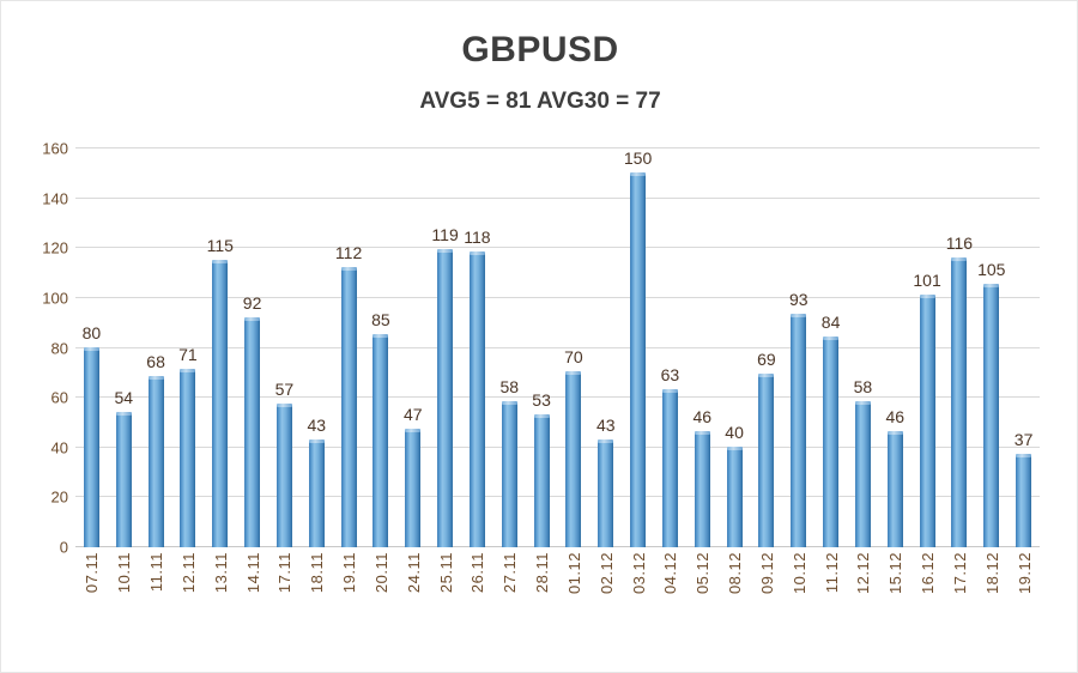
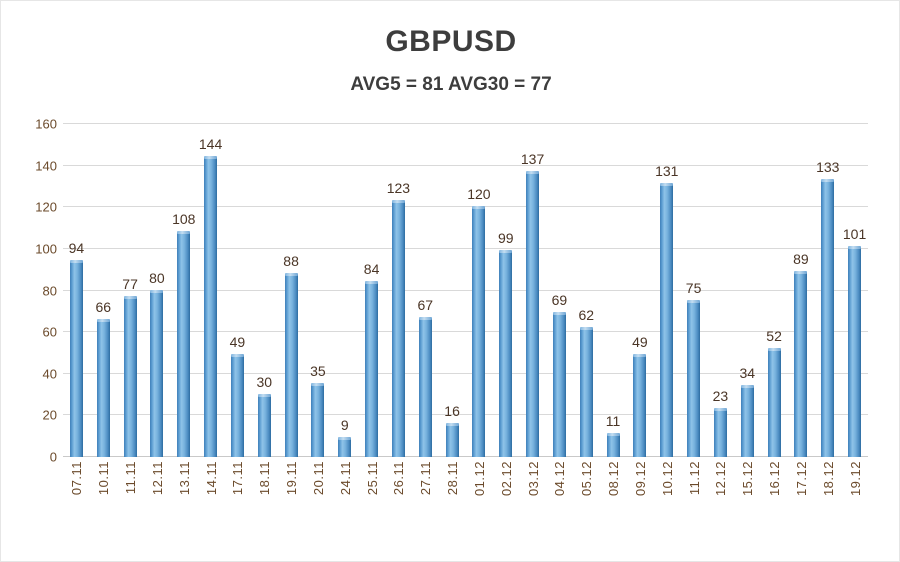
07.11: 80 -> 94
10.11: 54 -> 66
11.11: 68 -> 77
12.11: 71 -> 80
13.11: 115 -> 108
14.11: 92 -> 144
17.11: 57 -> 49
18.11: 43 -> 30
19.11: 112 -> 88
20.11: 85 -> 35
24.11: 47 -> 9
25.11: 119 -> 84
26.11: 118 -> 123
27.11: 58 -> 67
28.11: 53 -> 16
01.12: 70 -> 120
02.12: 43 -> 99
03.12: 150 -> 137
04.12: 63 -> 69
05.12: 46 -> 62
08.12: 40 -> 11
09.12: 69 -> 49
10.12: 93 -> 131
11.12: 84 -> 75
12.12: 58 -> 23
15.12: 46 -> 34
16.12: 101 -> 52
17.12: 116 -> 89
18.12: 105 -> 133
19.12: 37 -> 101
